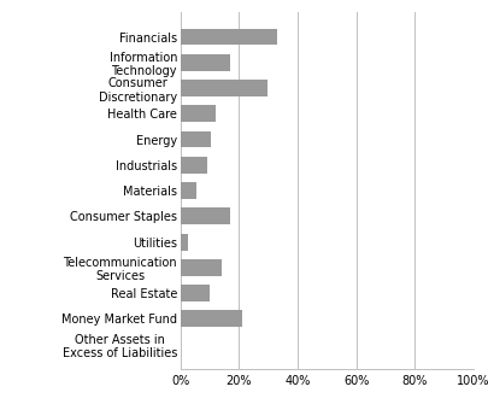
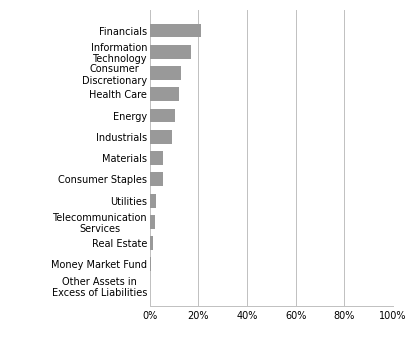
Financials: 33.0% -> 21.0%
Consumer Discretionary: 29.5% -> 13.0%
Consumer Staples: 17.0% -> 5.5%
Telecommunication Services: 14.0% -> 2.0%
Real Estate: 10.0% -> 1.5%
Money Market Fund: 21.0% -> 0.3%
